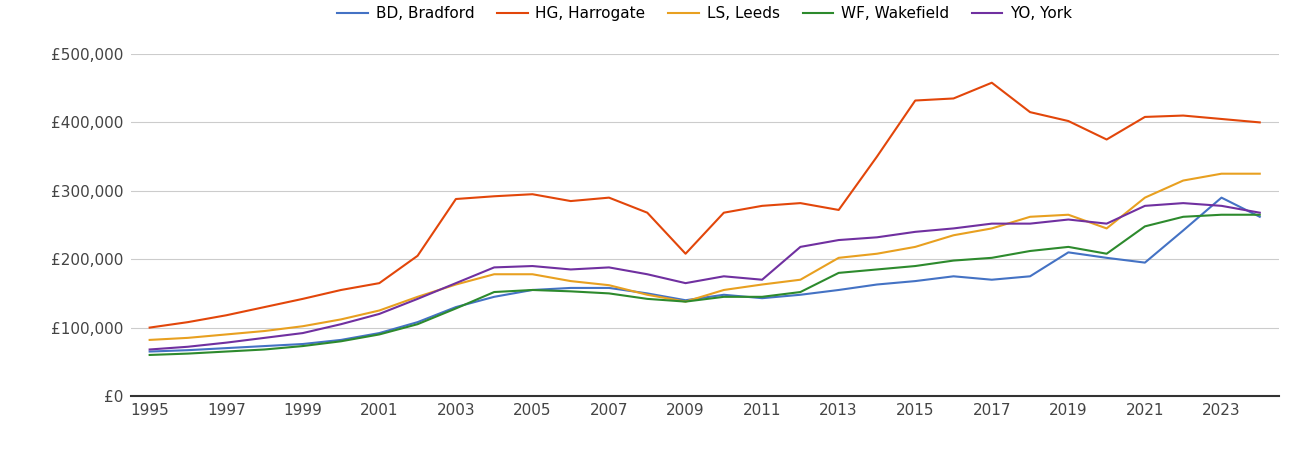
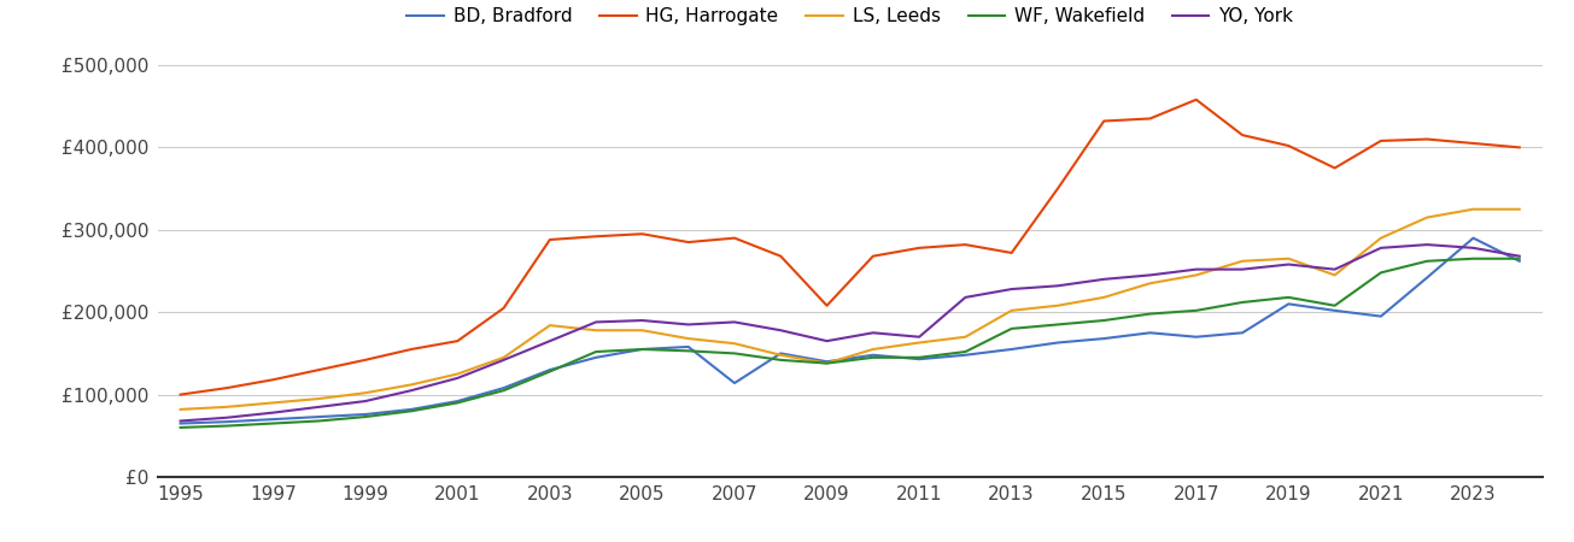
LS, Leeds/2003: £163,000 -> £184,000
BD, Bradford/2007: £158,000 -> £114,000
